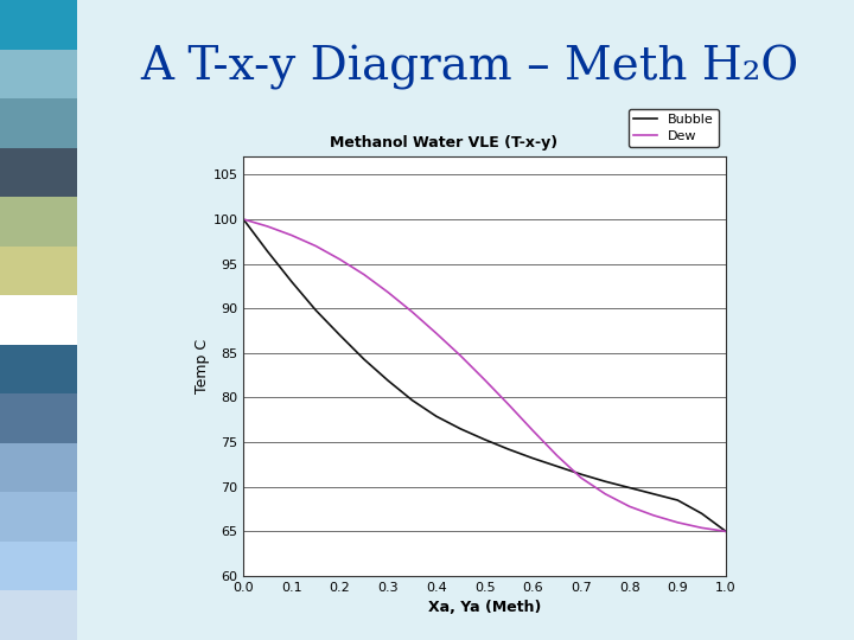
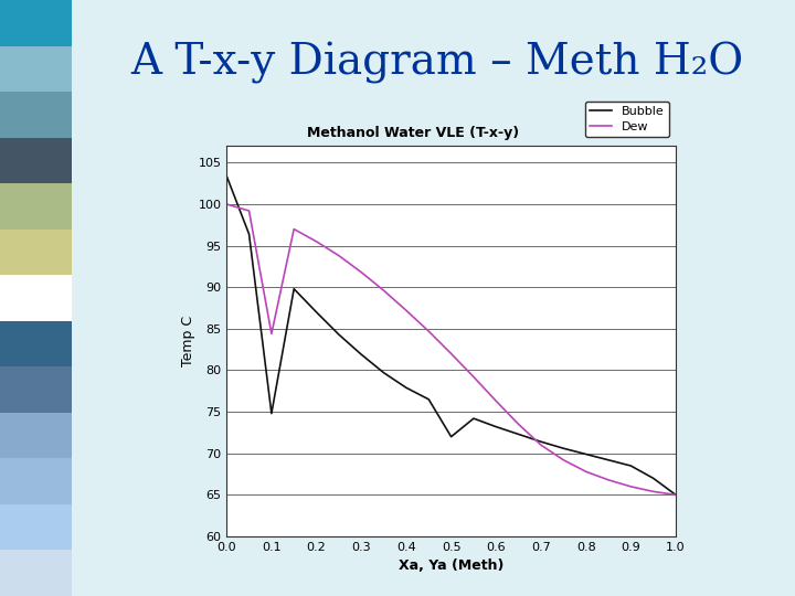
Bubble/0.0: 100.0 -> 103.4
Bubble/0.1: 93.0 -> 74.8
Dew/0.1: 98.2 -> 84.4
Bubble/0.5: 75.3 -> 72.0
